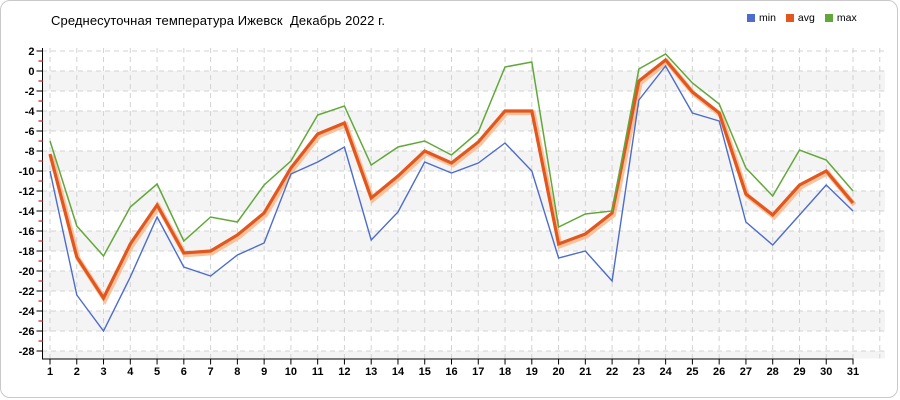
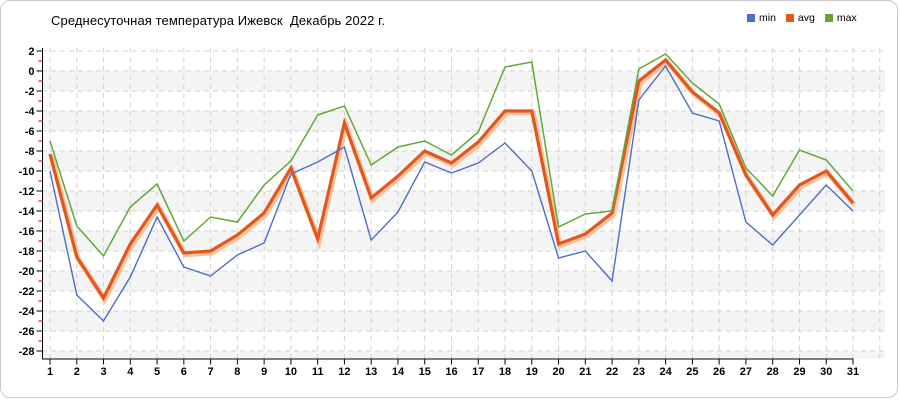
min/3: -26.0 -> -25.0
avg/11: -6.3 -> -16.8
avg/27: -12.3 -> -10.4
